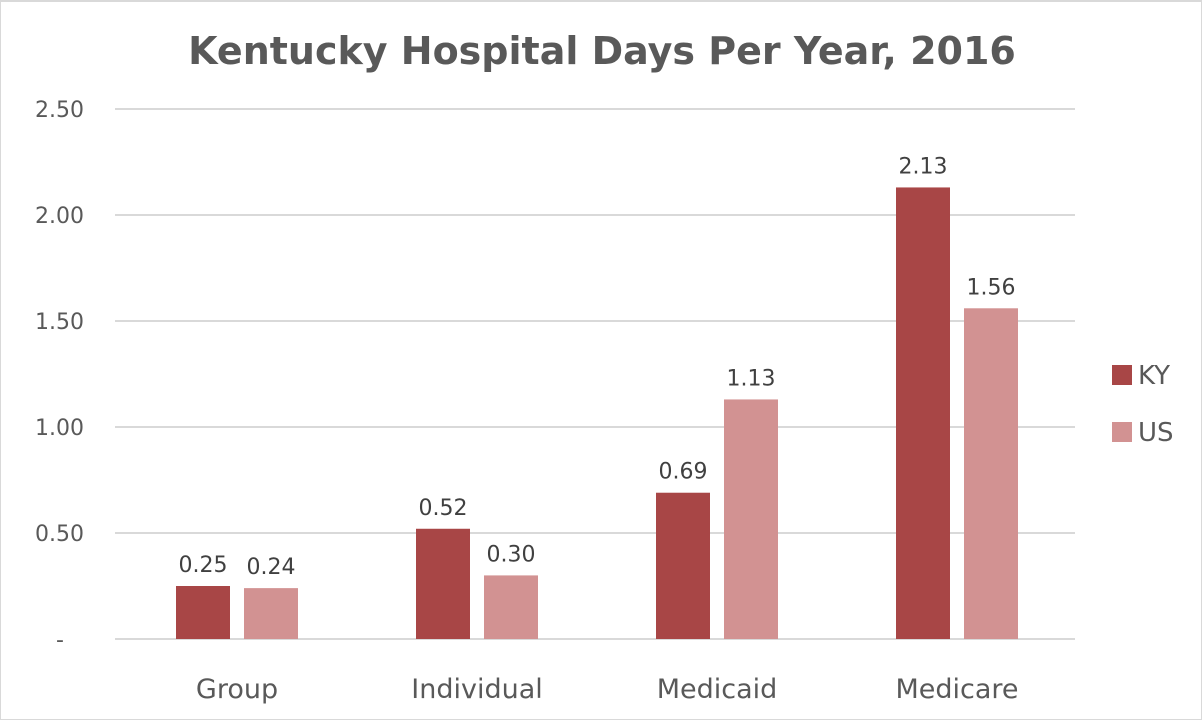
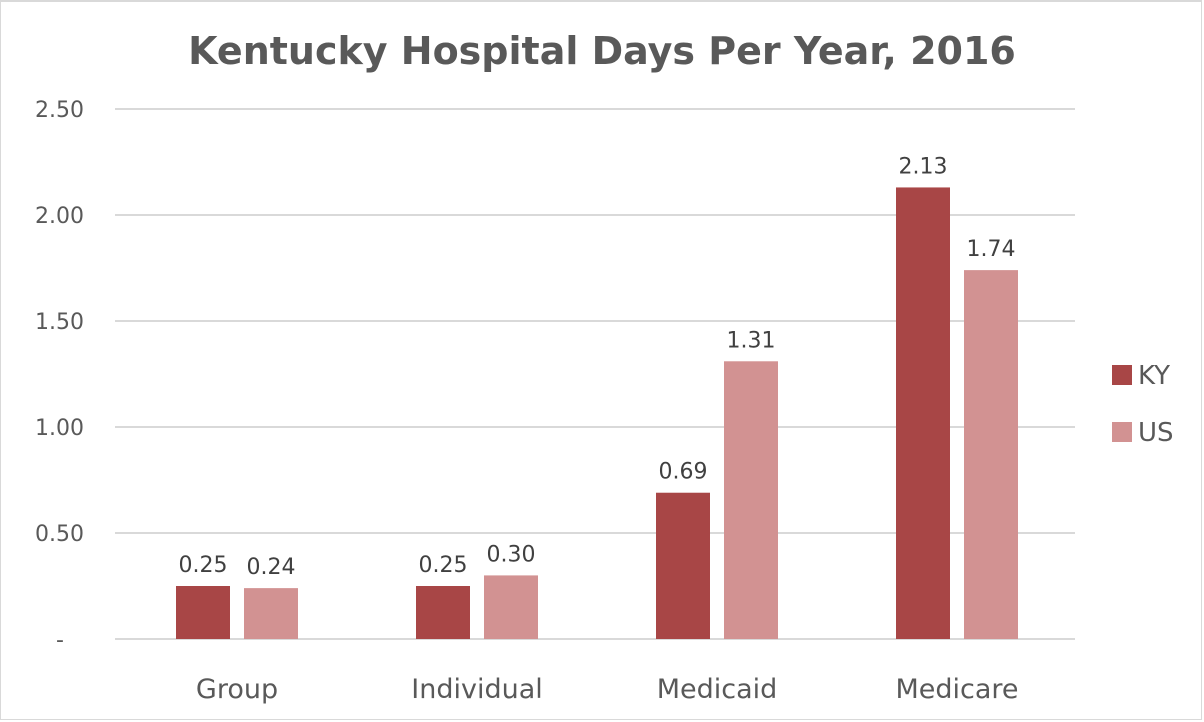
KY/Individual: 0.52 -> 0.25
US/Medicaid: 1.13 -> 1.31
US/Medicare: 1.56 -> 1.74
